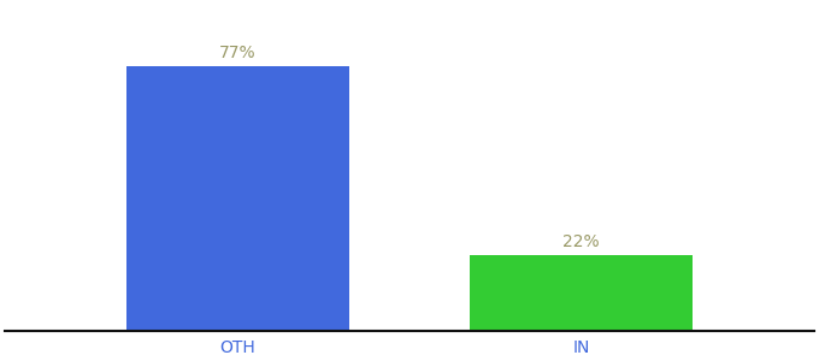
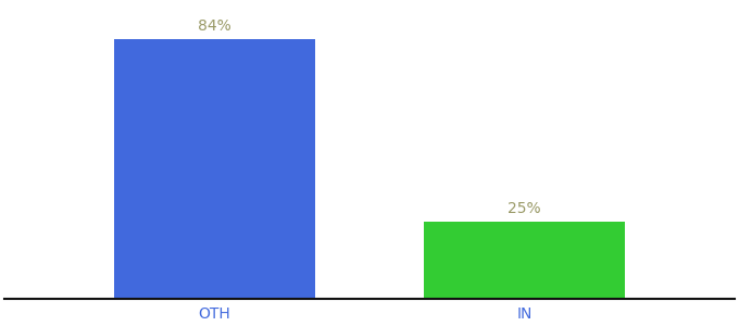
OTH: 77% -> 84%
IN: 22% -> 25%
